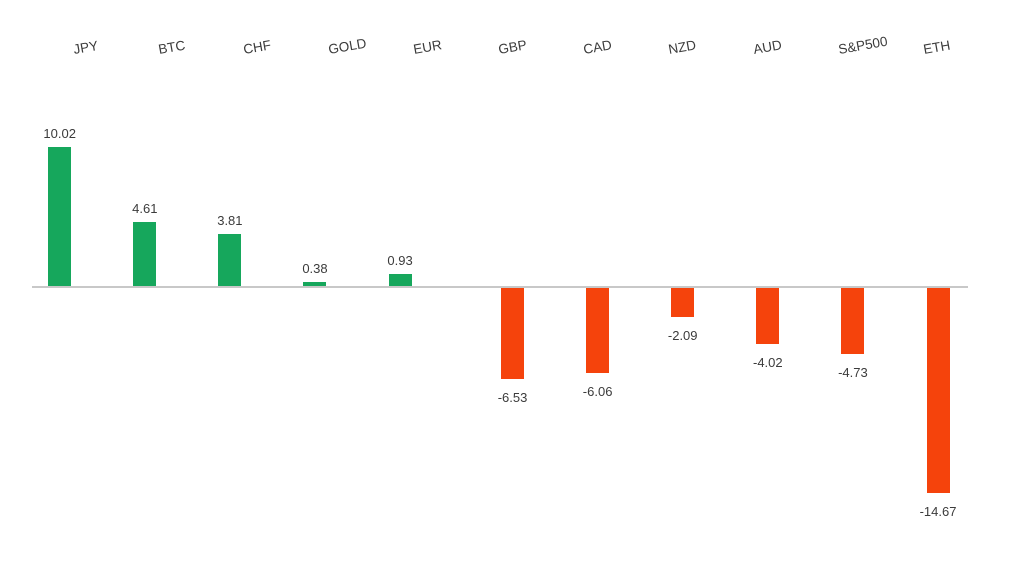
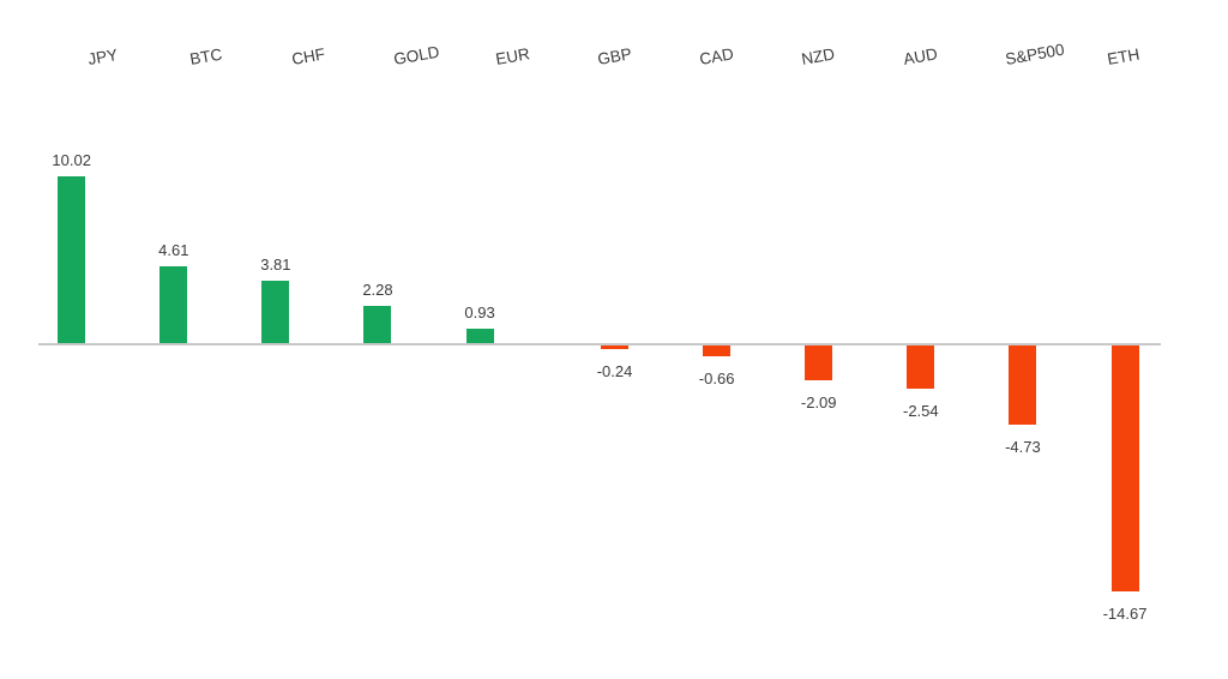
GOLD: 0.38 -> 2.28
GBP: -6.53 -> -0.24
CAD: -6.06 -> -0.66
AUD: -4.02 -> -2.54
